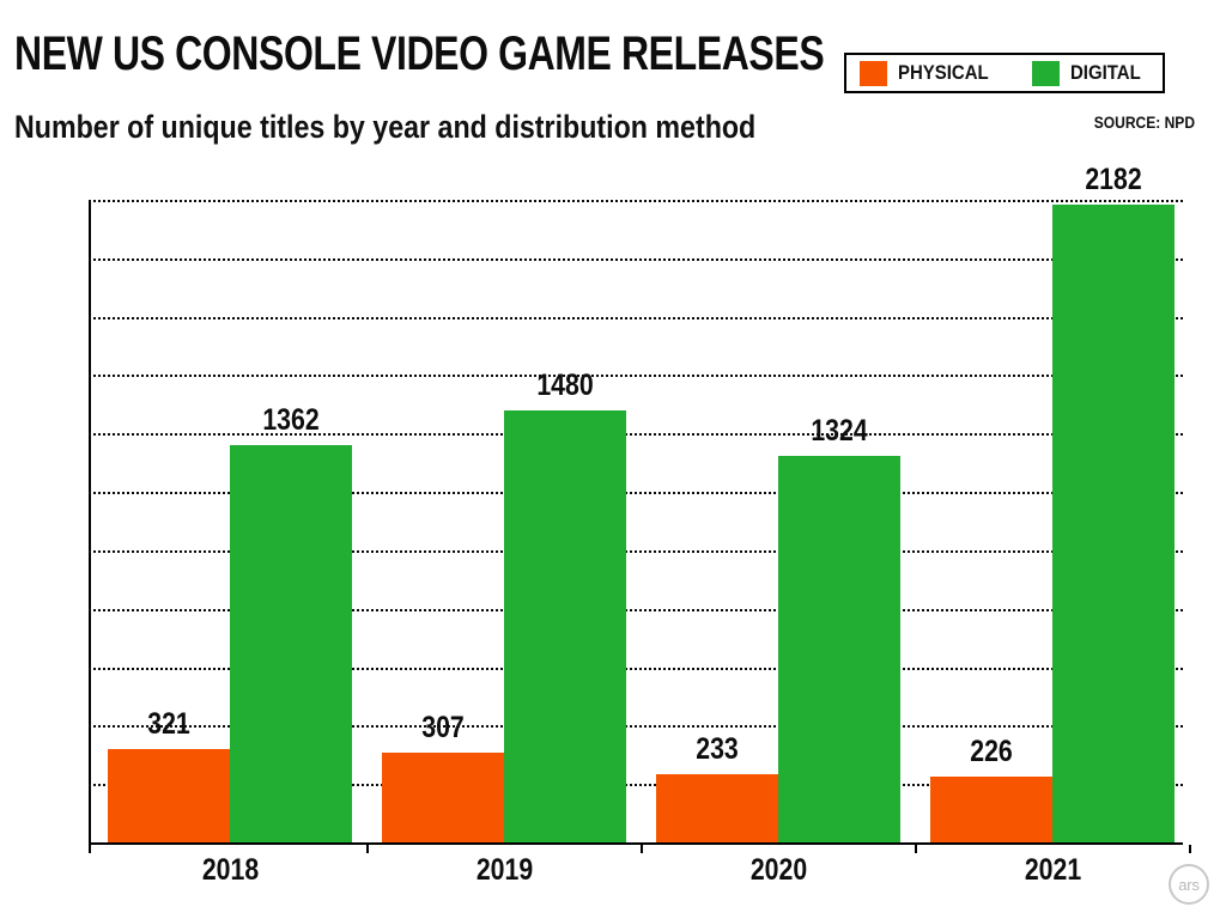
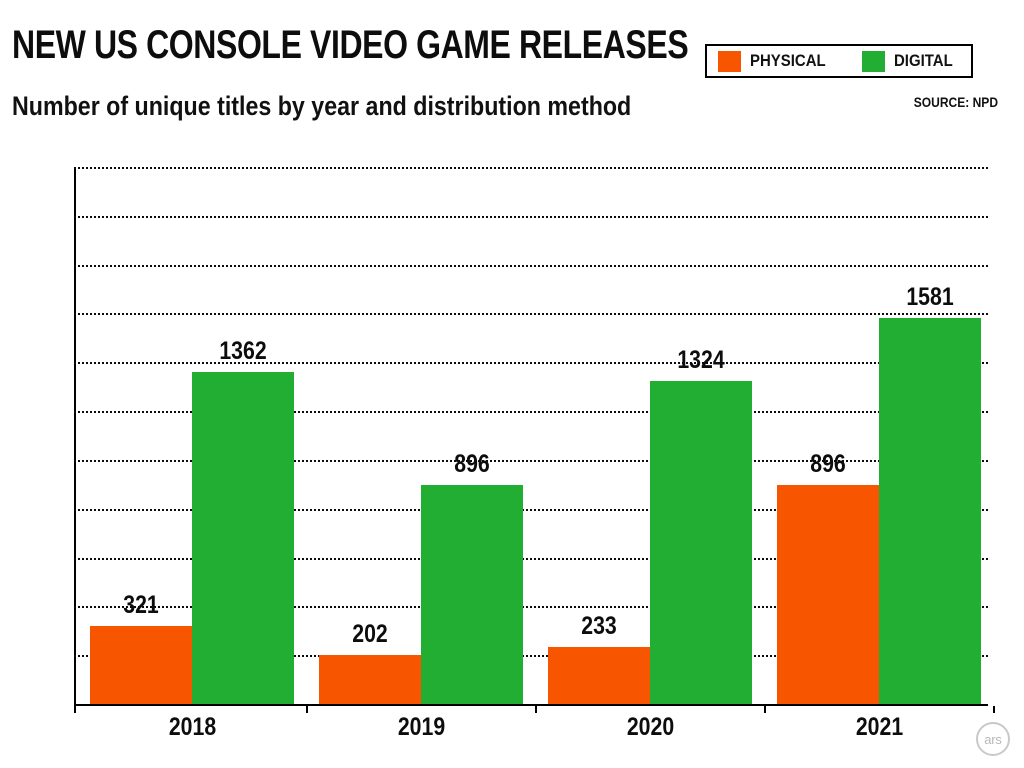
PHYSICAL/2019: 307 -> 202
DIGITAL/2019: 1480 -> 896
PHYSICAL/2021: 226 -> 896
DIGITAL/2021: 2182 -> 1581
